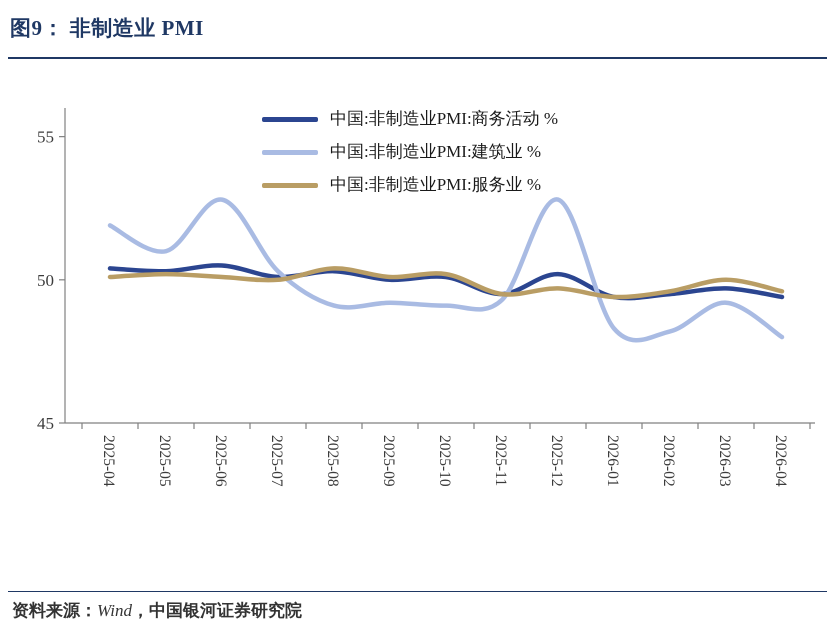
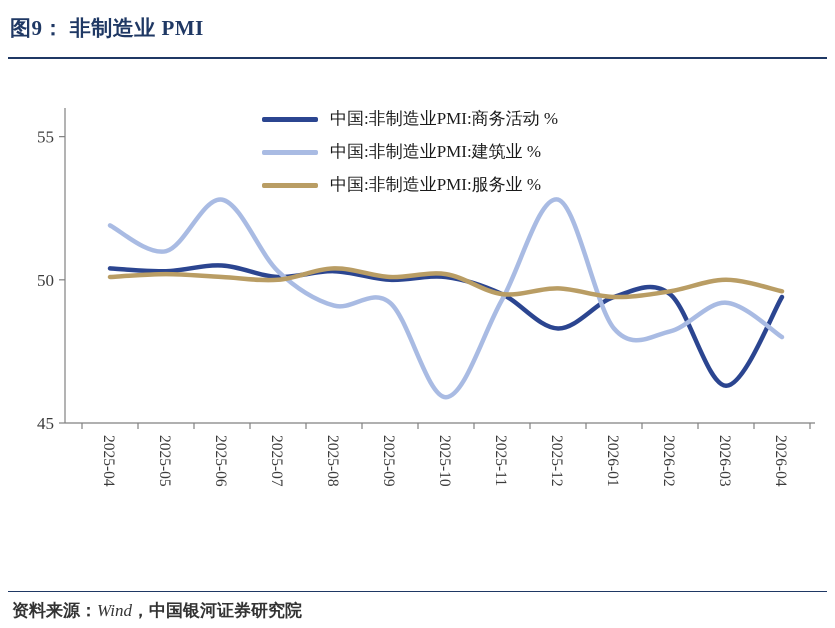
中国:非制造业PMI:建筑业 %/2025-10: 49.1 -> 45.9
中国:非制造业PMI:商务活动 %/2025-12: 50.2 -> 48.3
中国:非制造业PMI:商务活动 %/2026-03: 49.7 -> 46.3
